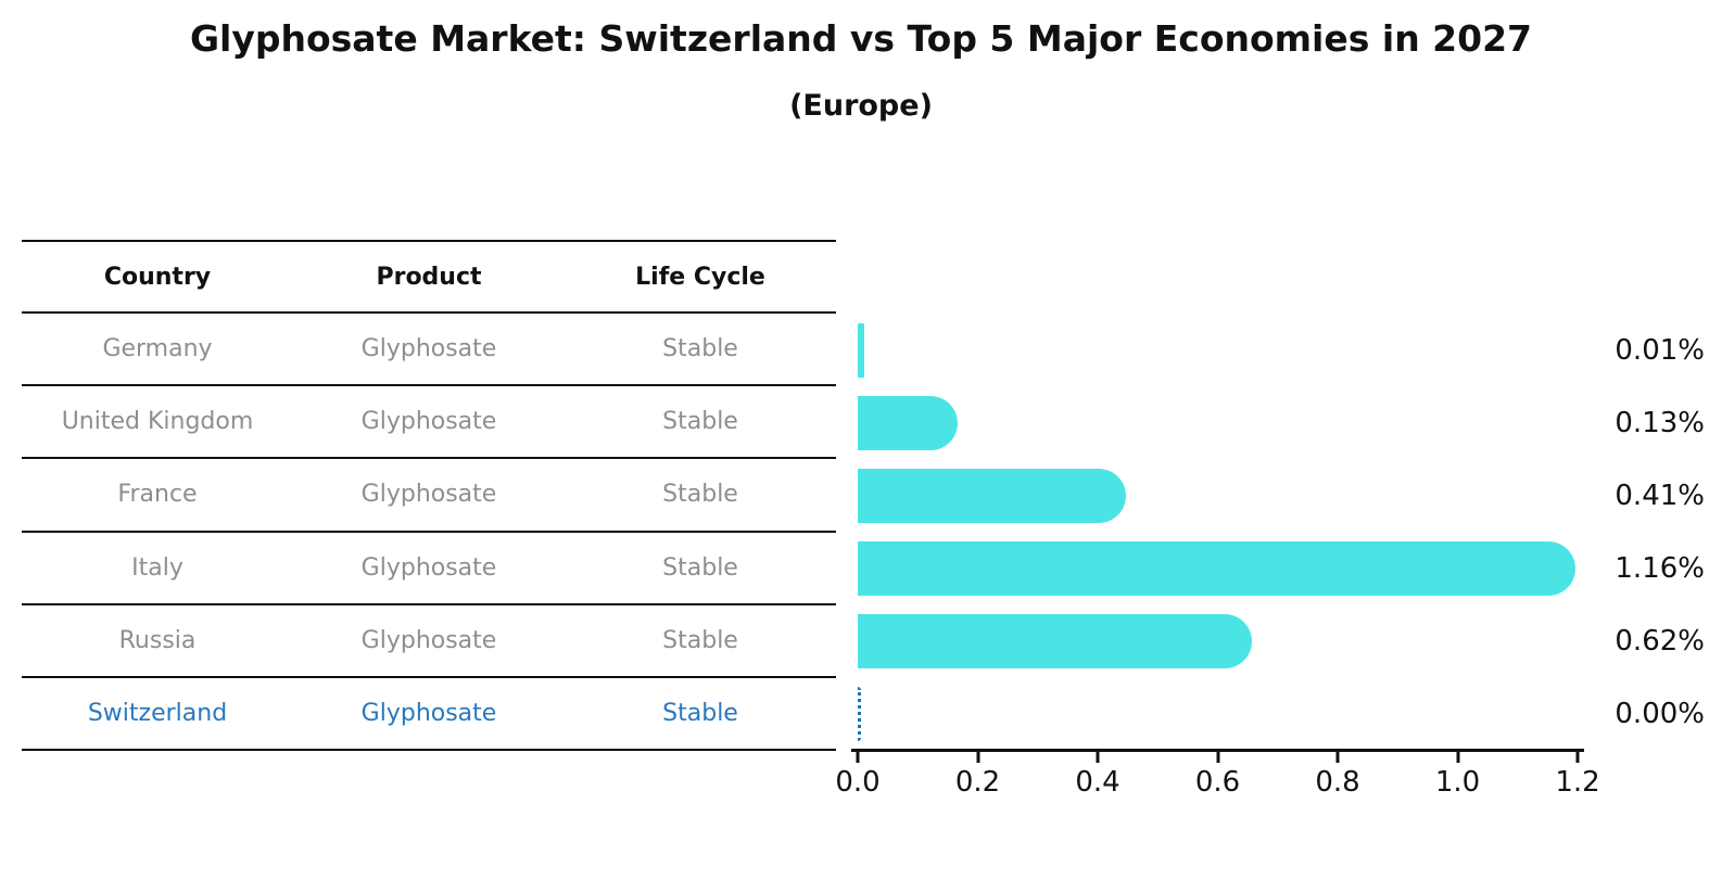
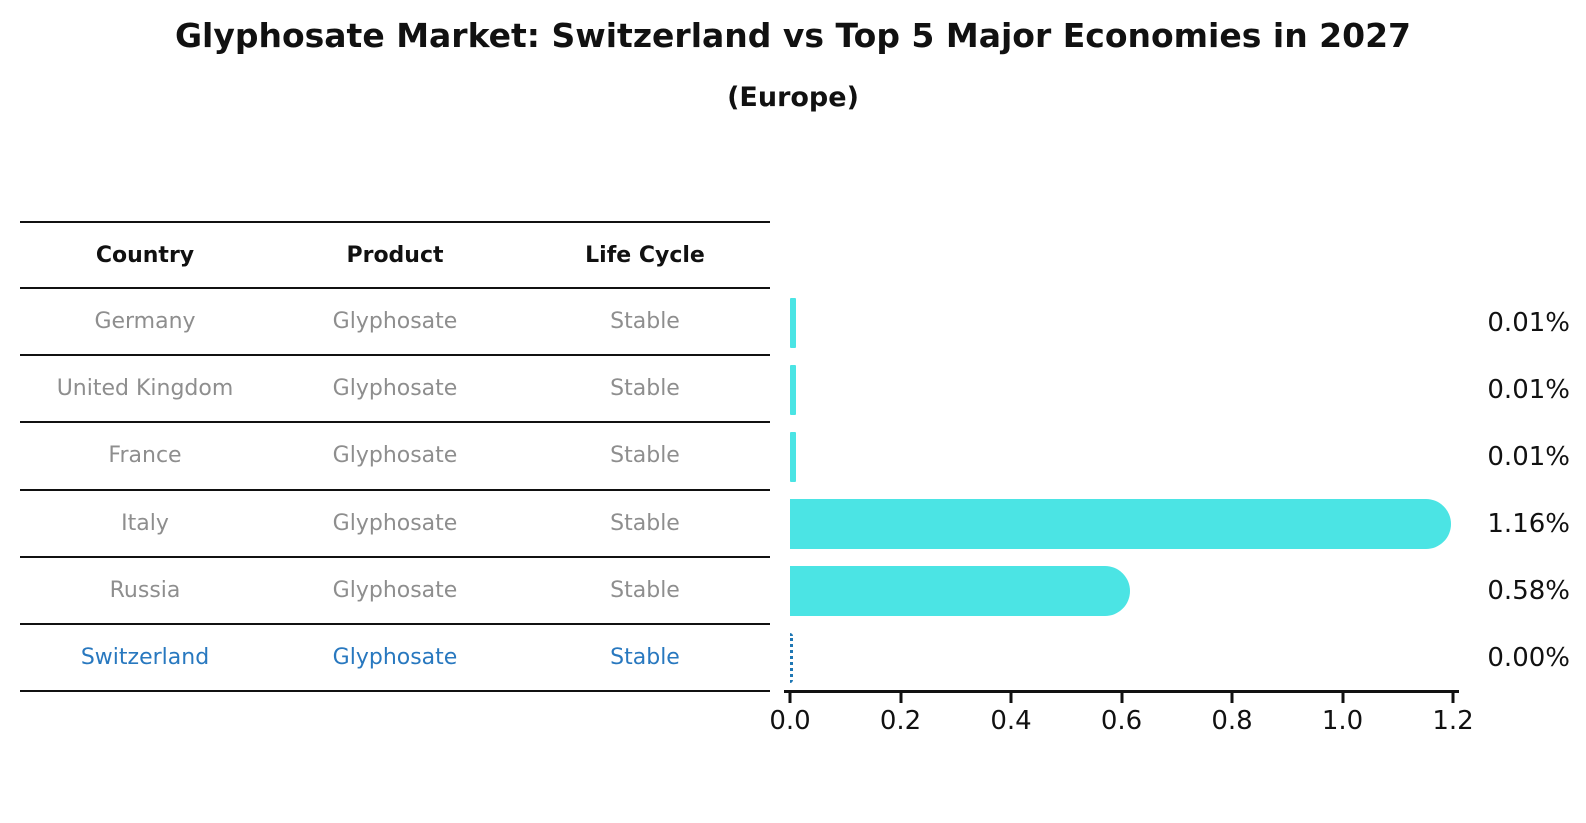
United Kingdom: 0.13% -> 0.01%
France: 0.41% -> 0.01%
Russia: 0.62% -> 0.58%
